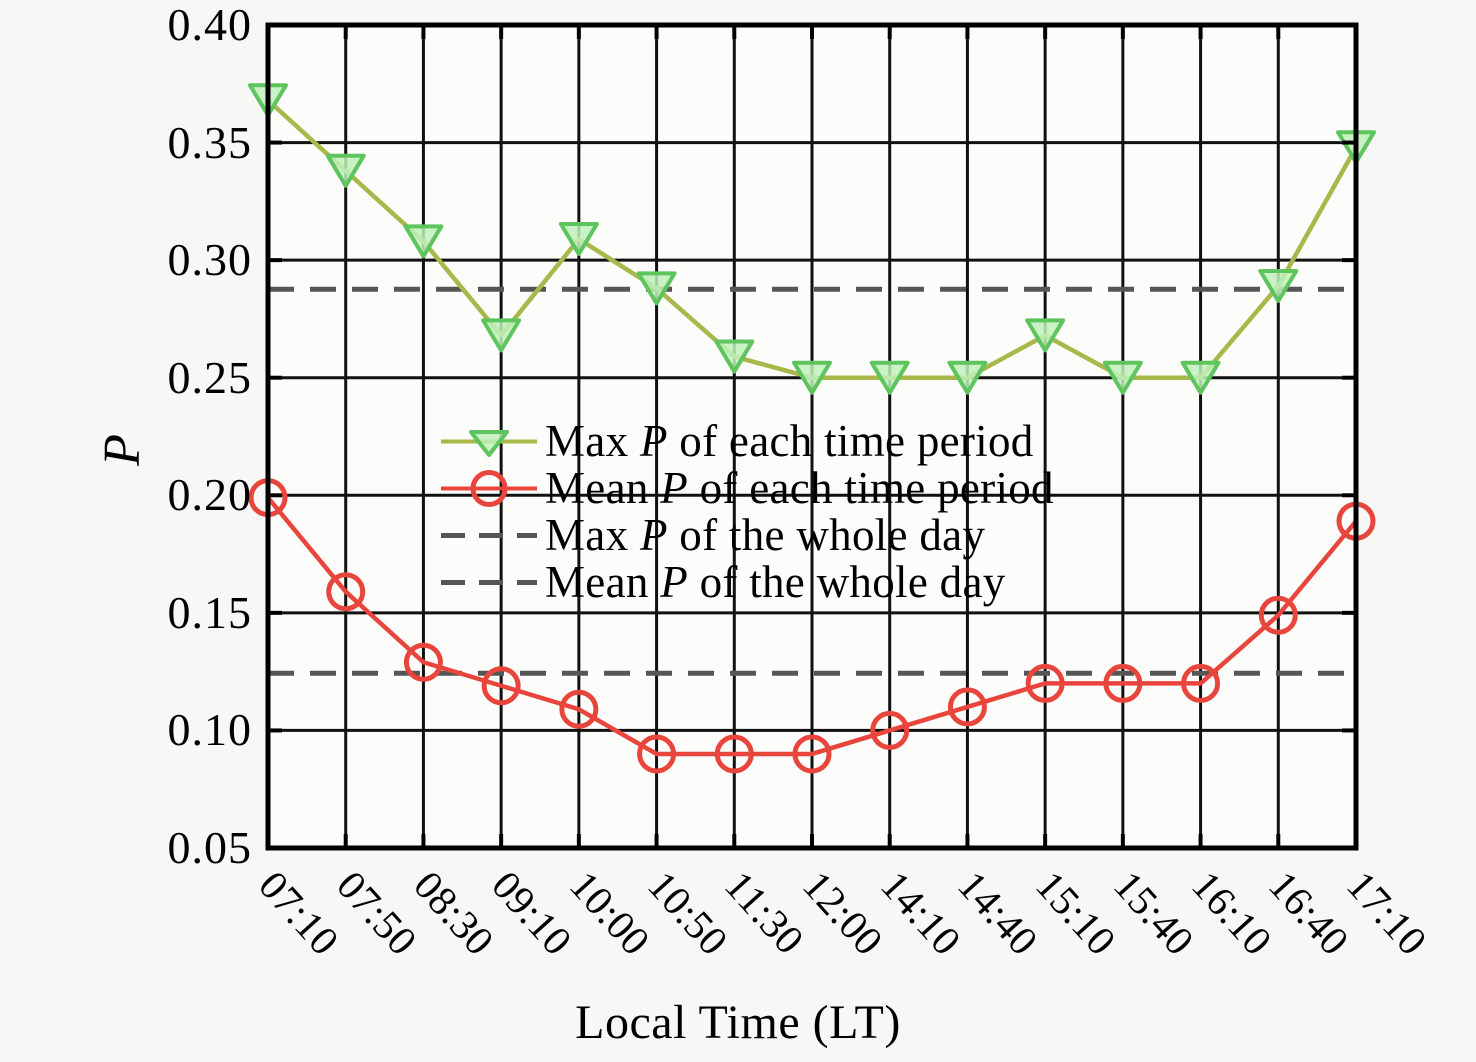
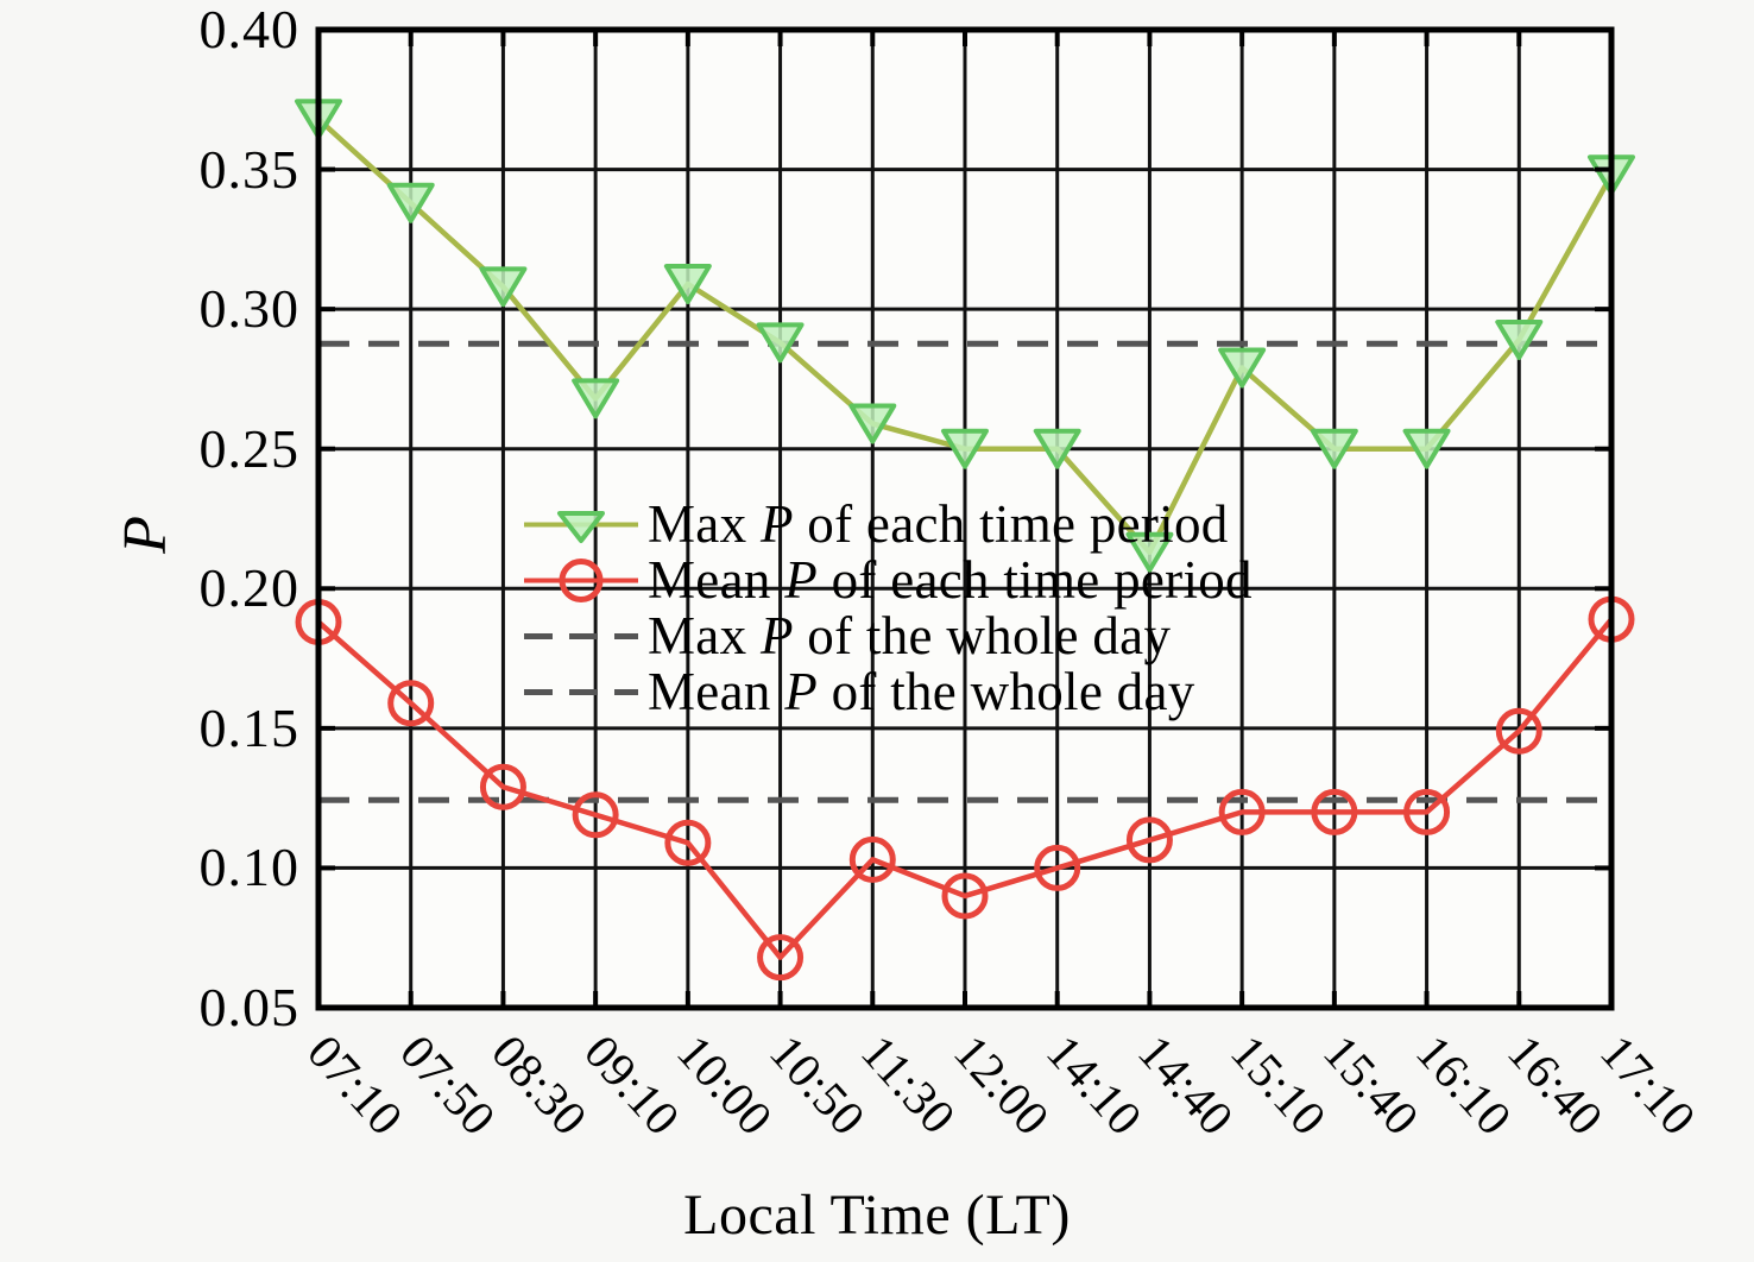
Mean P of each time period/07:10: 0.199 -> 0.188
Mean P of each time period/10:50: 0.090 -> 0.068
Mean P of each time period/11:30: 0.090 -> 0.103
Max P of each time period/14:40: 0.250 -> 0.213
Max P of each time period/15:10: 0.268 -> 0.279
